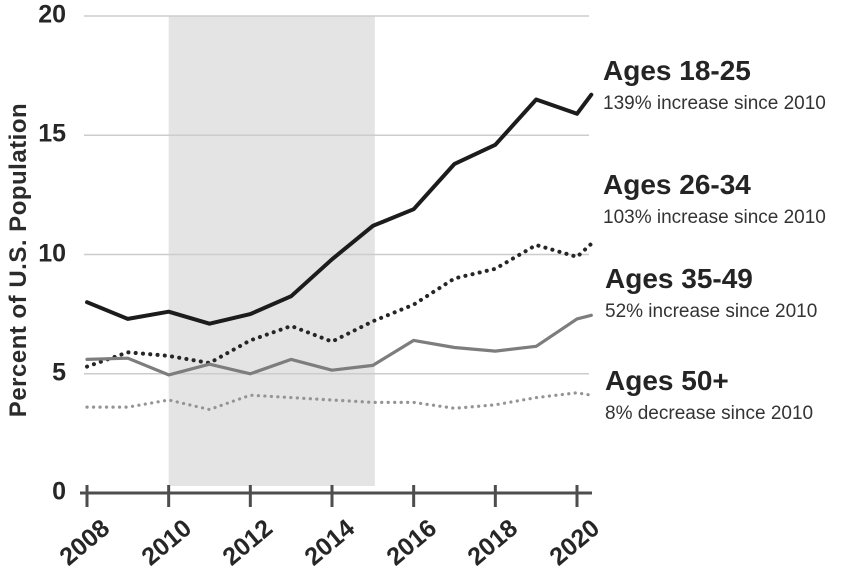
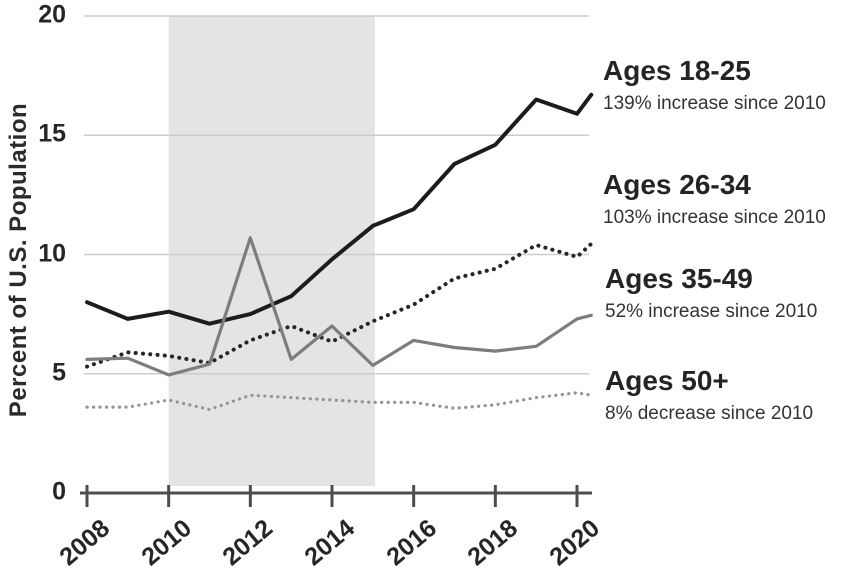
Ages 35-49/2012: 5.0 -> 10.7
Ages 35-49/2014: 5.2 -> 7.0
